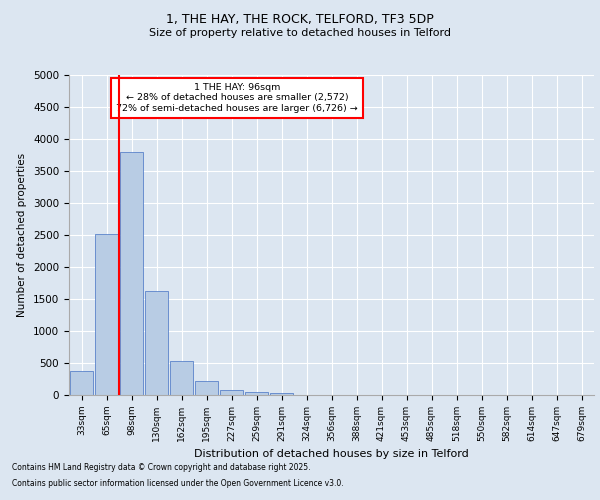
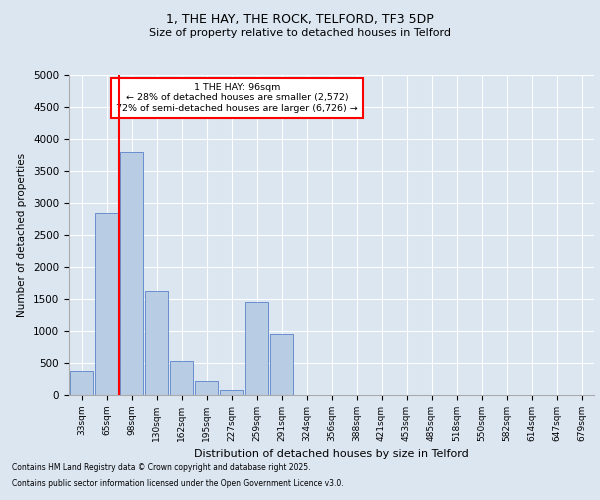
65sqm: 2520 -> 2840
259sqm: 50 -> 1460
291sqm: 30 -> 960
